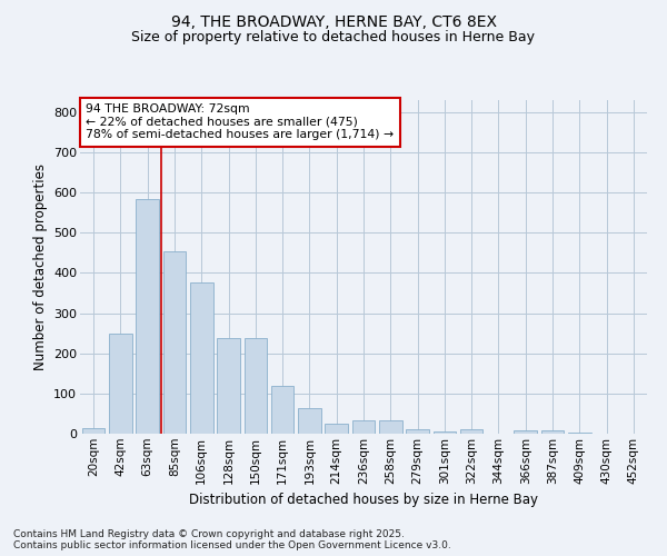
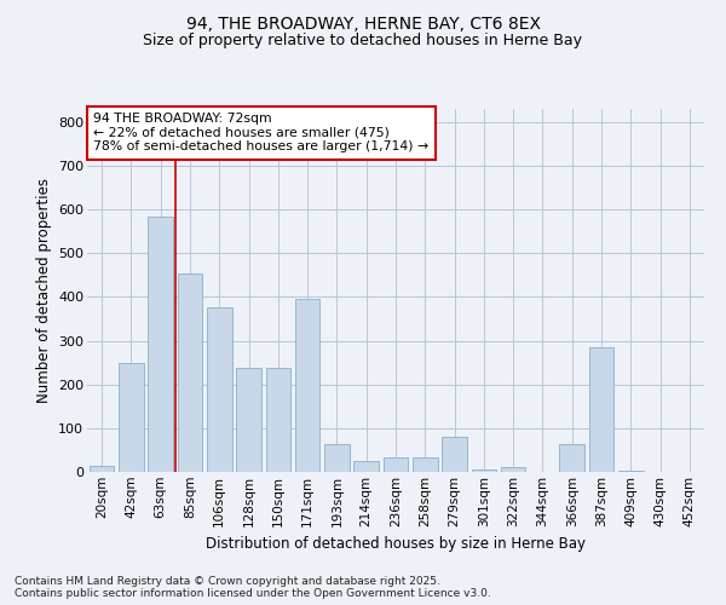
171sqm: 120 -> 395
279sqm: 10 -> 80
366sqm: 8 -> 65
387sqm: 8 -> 285
